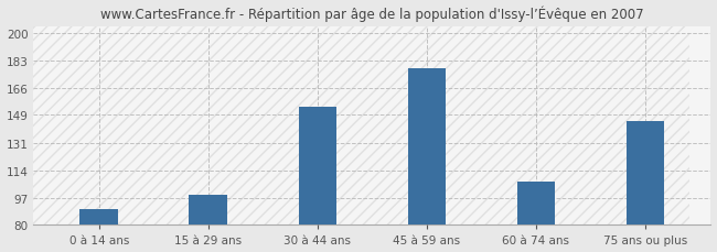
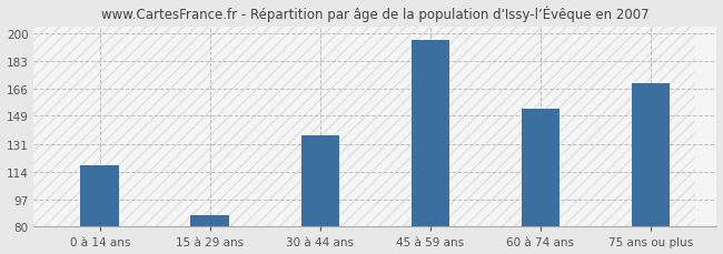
0 à 14 ans: 90 -> 118
15 à 29 ans: 99 -> 87
30 à 44 ans: 154 -> 137
45 à 59 ans: 178 -> 196
60 à 74 ans: 107 -> 153
75 ans ou plus: 145 -> 169
